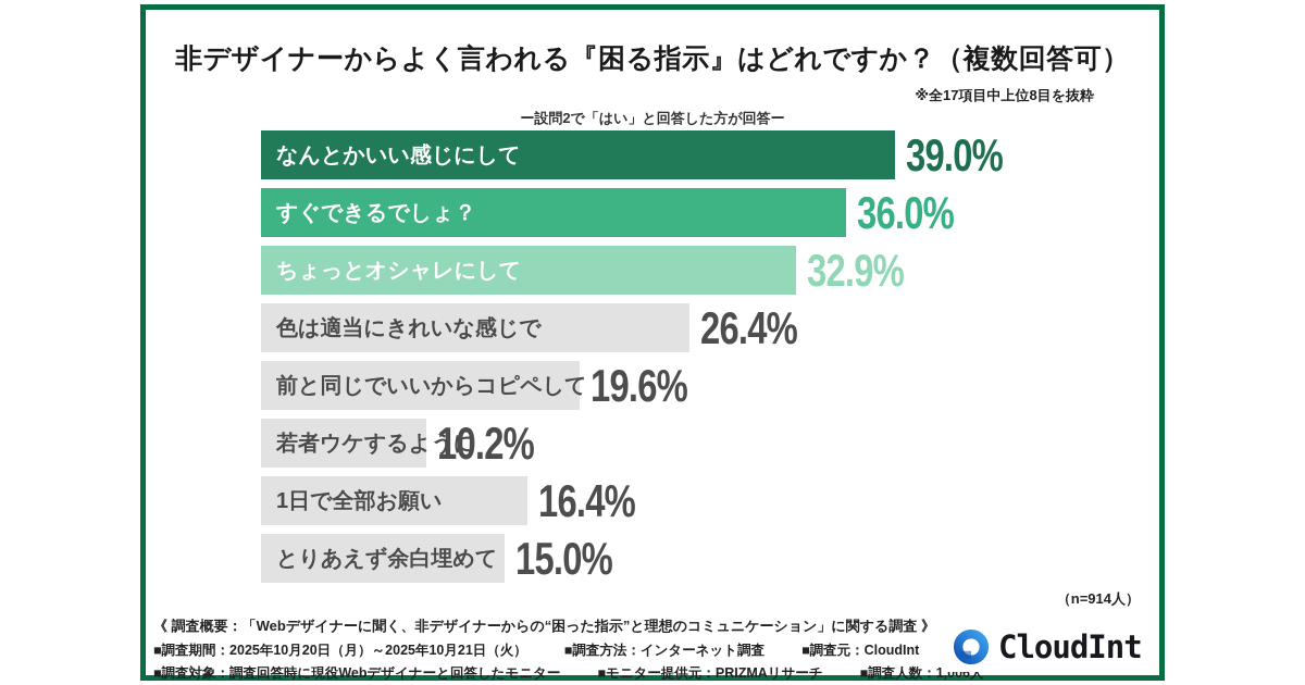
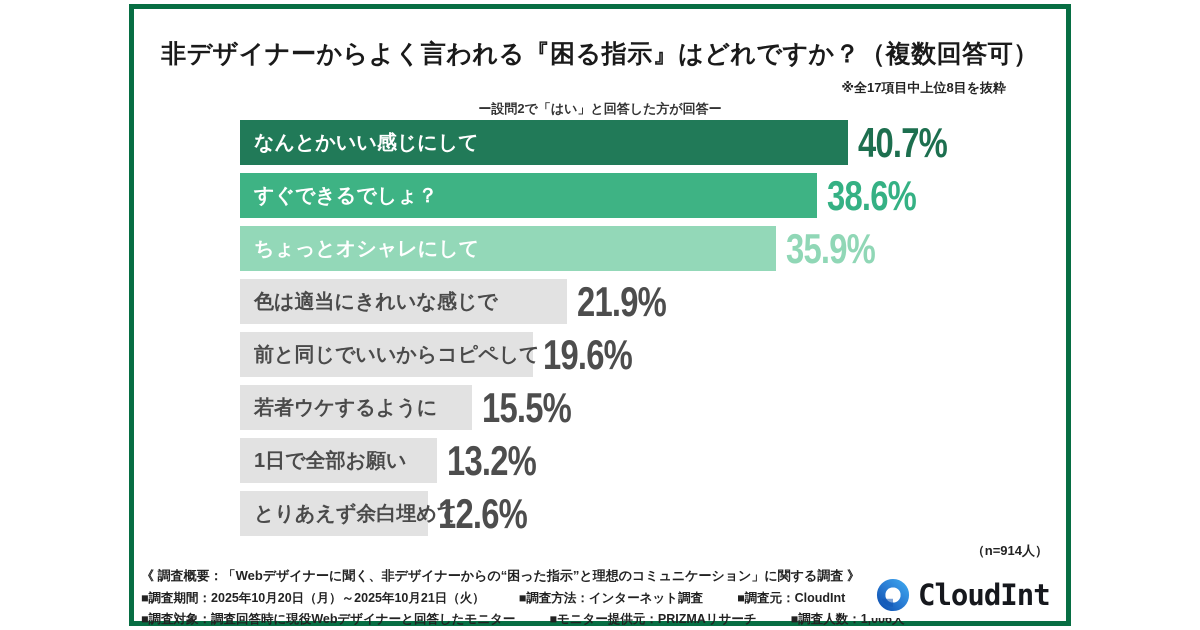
なんとかいい感じにして: 39.0% -> 40.7%
すぐできるでしょ？: 36.0% -> 38.6%
ちょっとオシャレにして: 32.9% -> 35.9%
色は適当にきれいな感じで: 26.4% -> 21.9%
若者ウケするように: 10.2% -> 15.5%
1日で全部お願い: 16.4% -> 13.2%
とりあえず余白埋めて: 15.0% -> 12.6%
